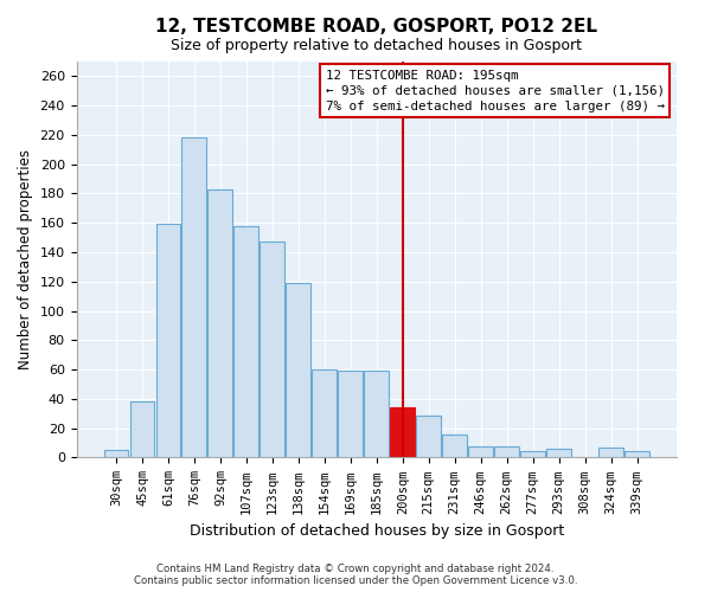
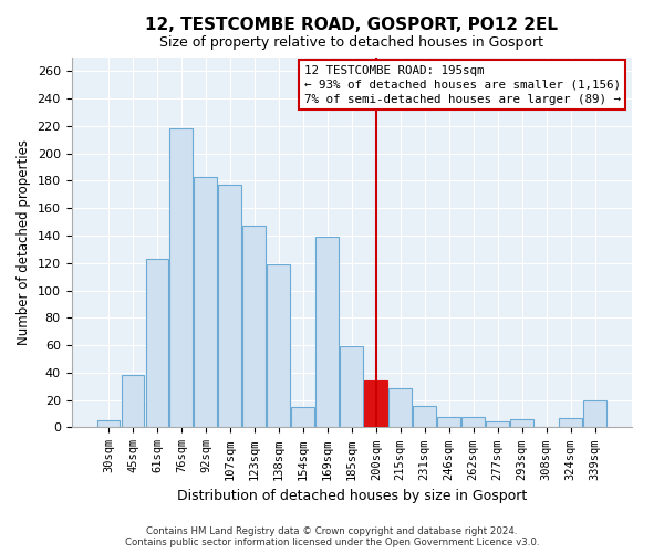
61sqm: 159 -> 123
107sqm: 158 -> 177
154sqm: 60 -> 15
169sqm: 59 -> 139
339sqm: 4 -> 20
